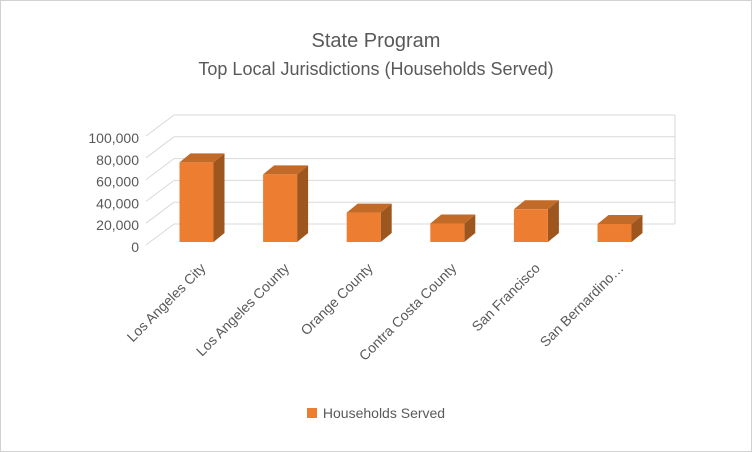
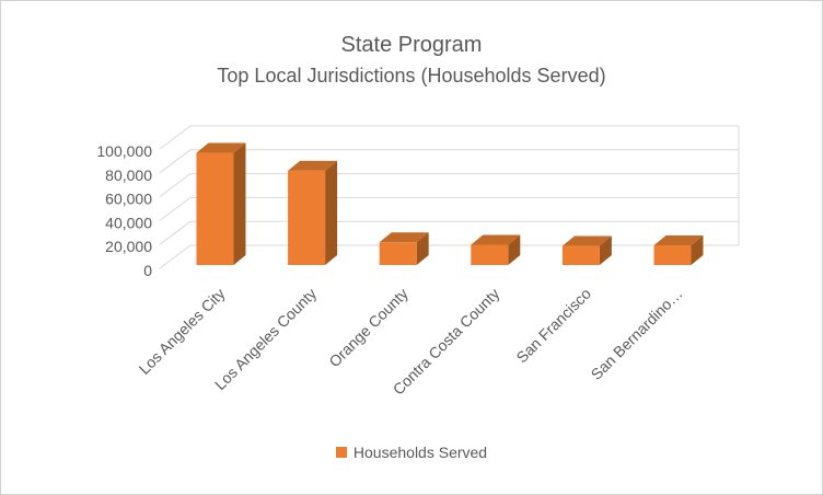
Los Angeles City: 73000 -> 94000
Los Angeles County: 62000 -> 79000
Orange County: 27000 -> 19000
San Francisco: 30000 -> 16000
